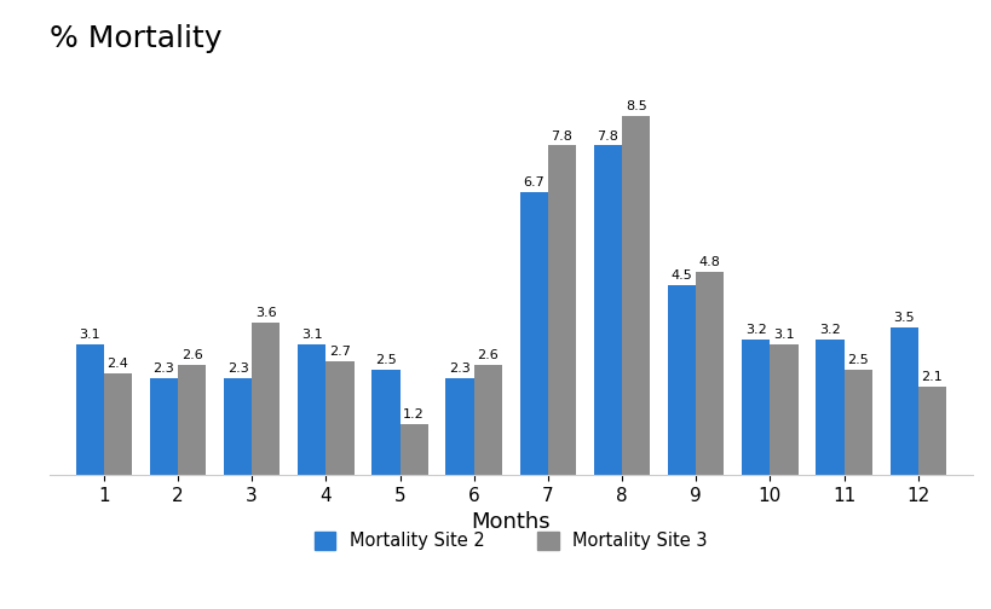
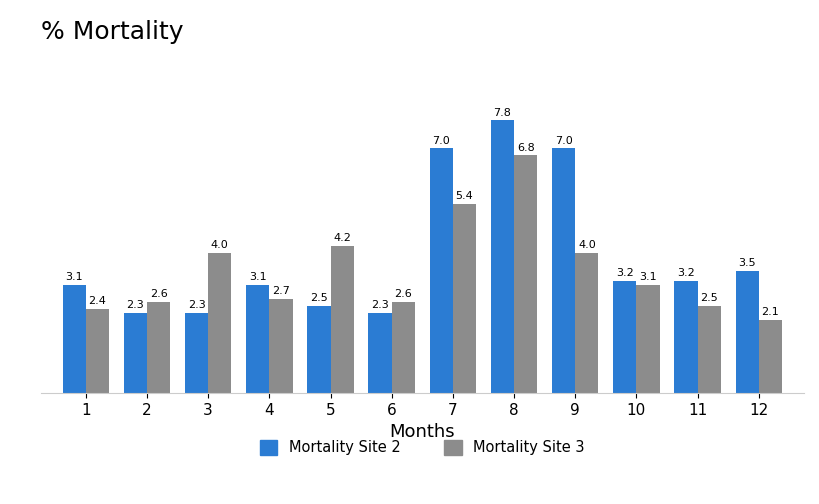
Mortality Site 3/3: 3.6 -> 4.0
Mortality Site 3/5: 1.2 -> 4.2
Mortality Site 2/7: 6.7 -> 7.0
Mortality Site 3/7: 7.8 -> 5.4
Mortality Site 3/8: 8.5 -> 6.8
Mortality Site 2/9: 4.5 -> 7.0
Mortality Site 3/9: 4.8 -> 4.0
